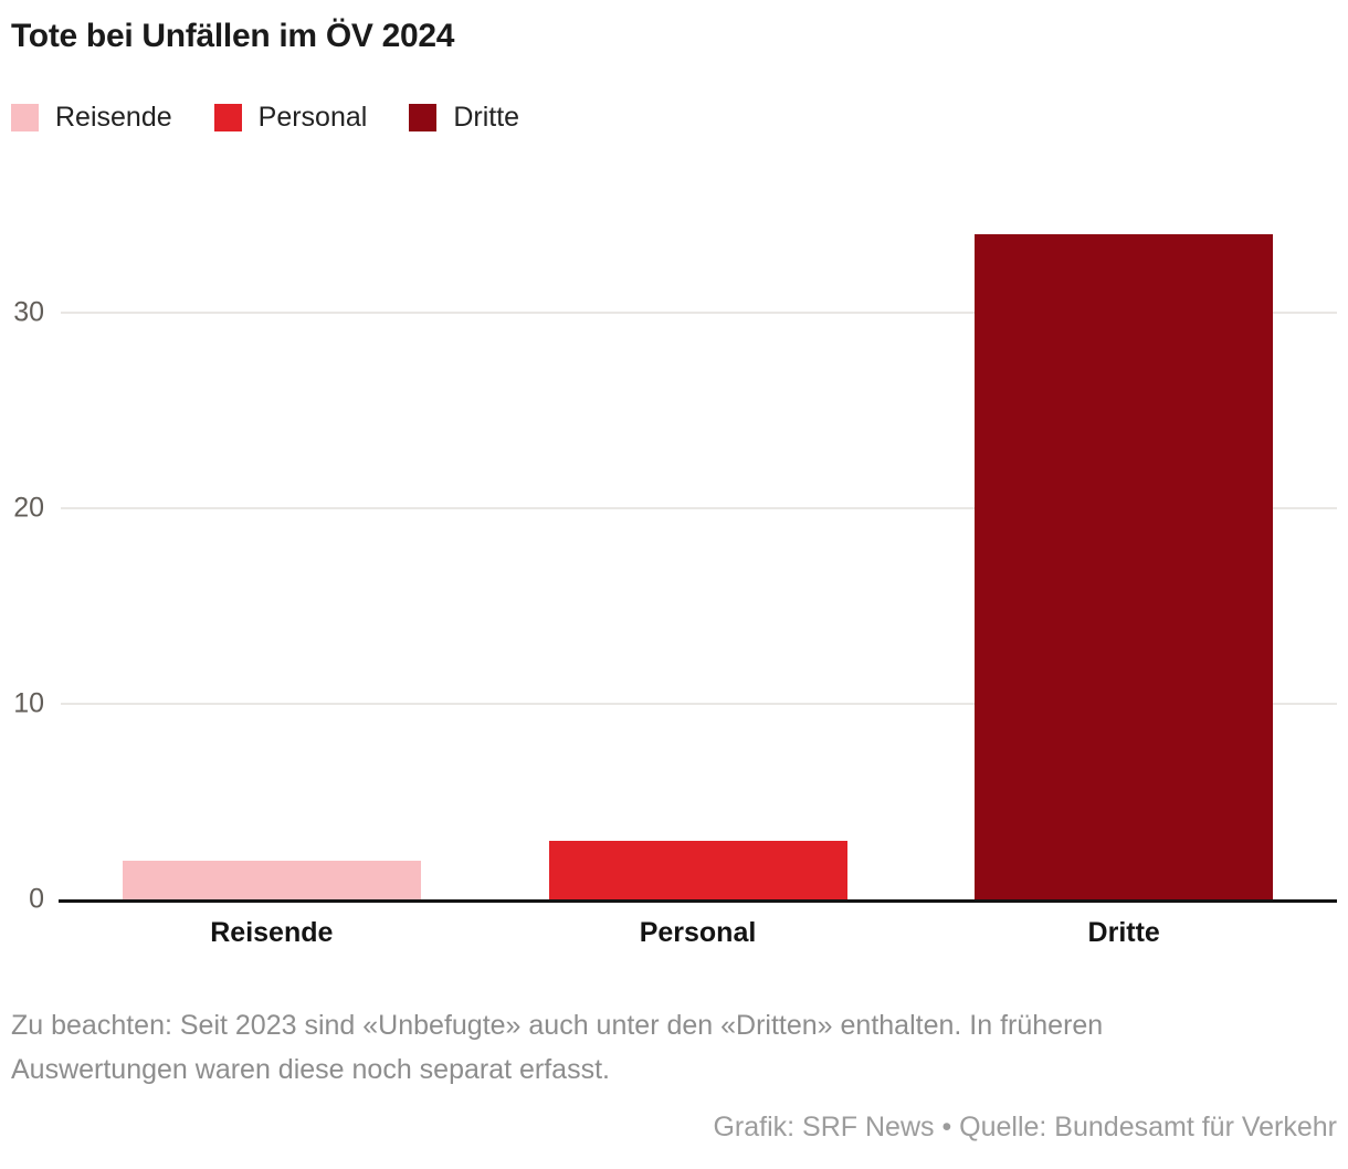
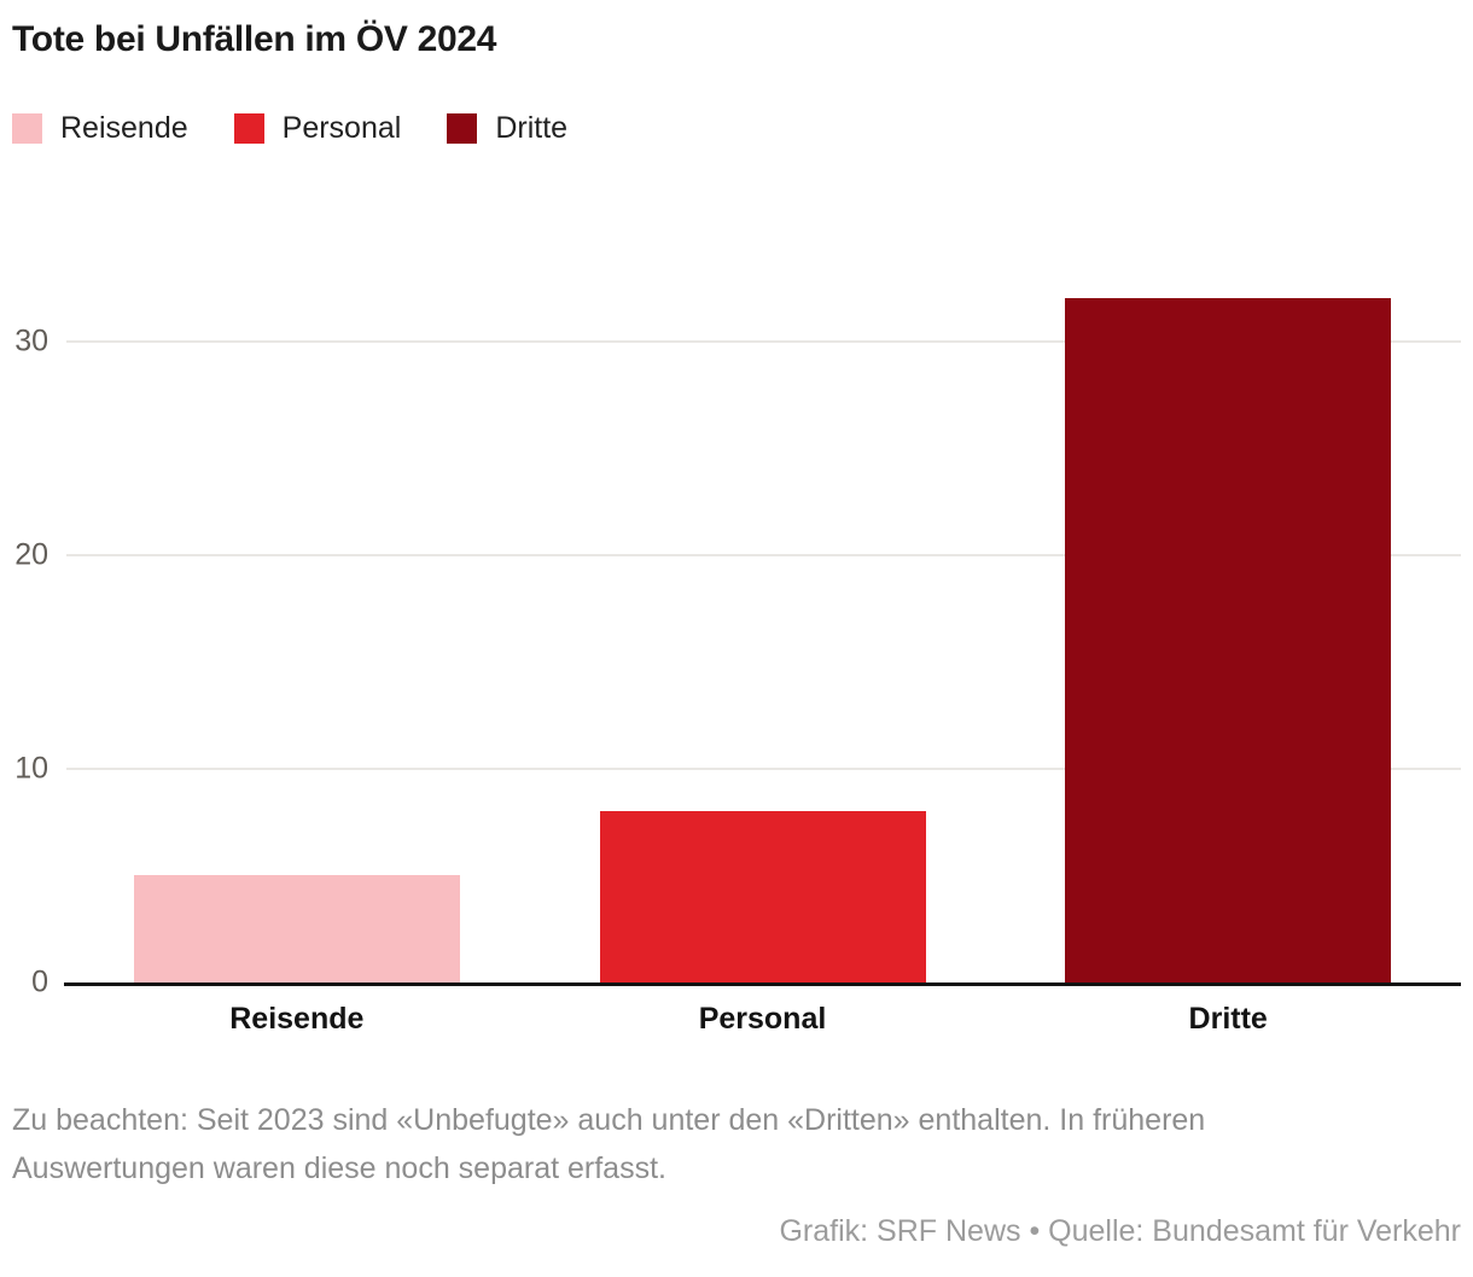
Reisende: 2 -> 5
Personal: 3 -> 8
Dritte: 34 -> 32
